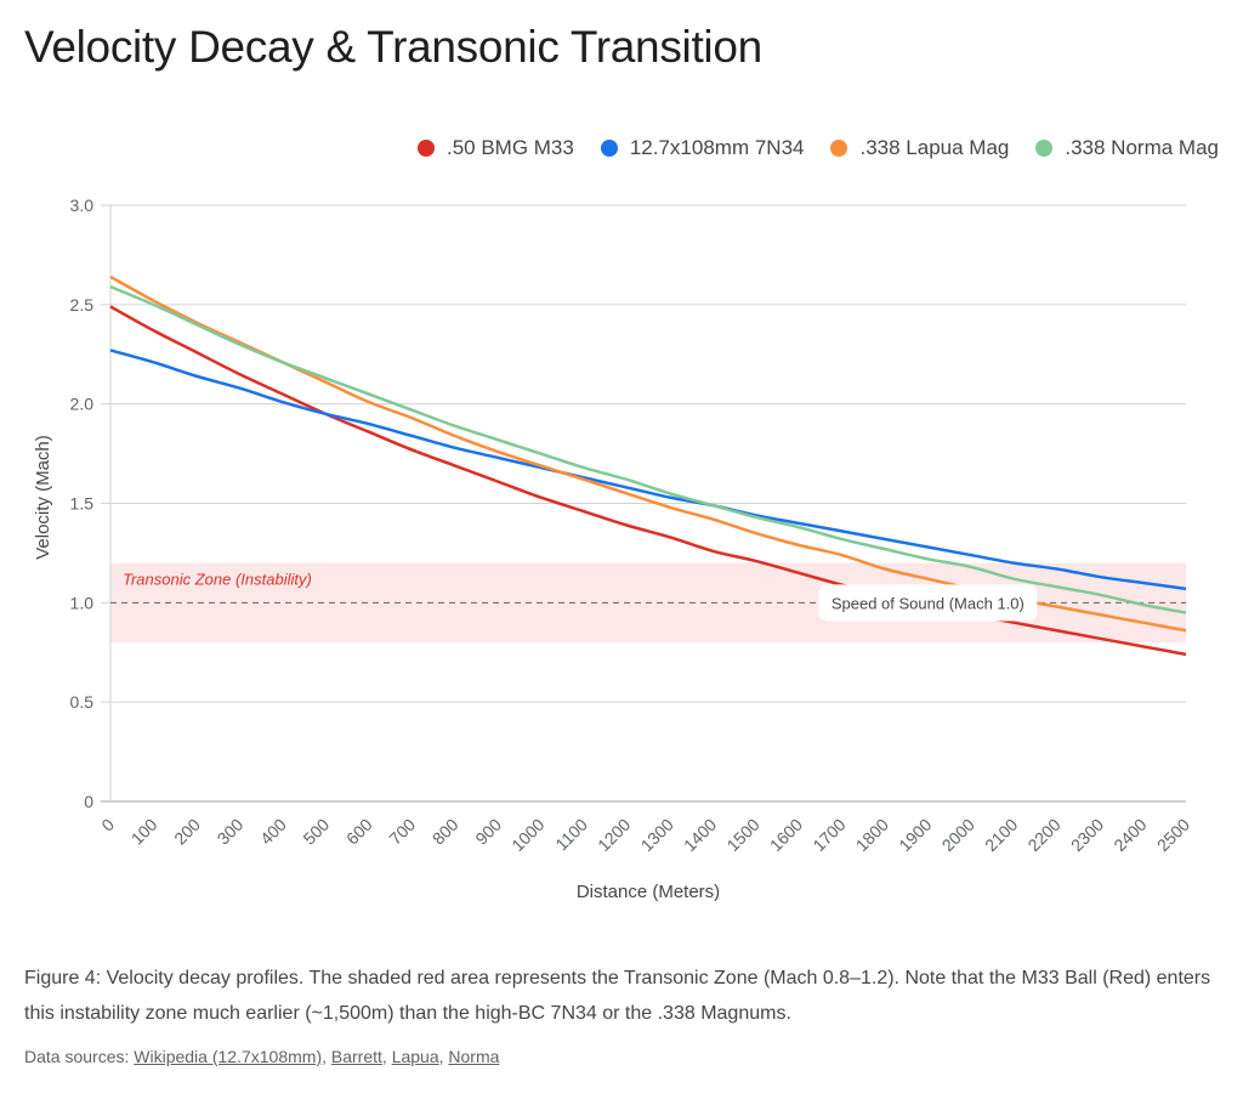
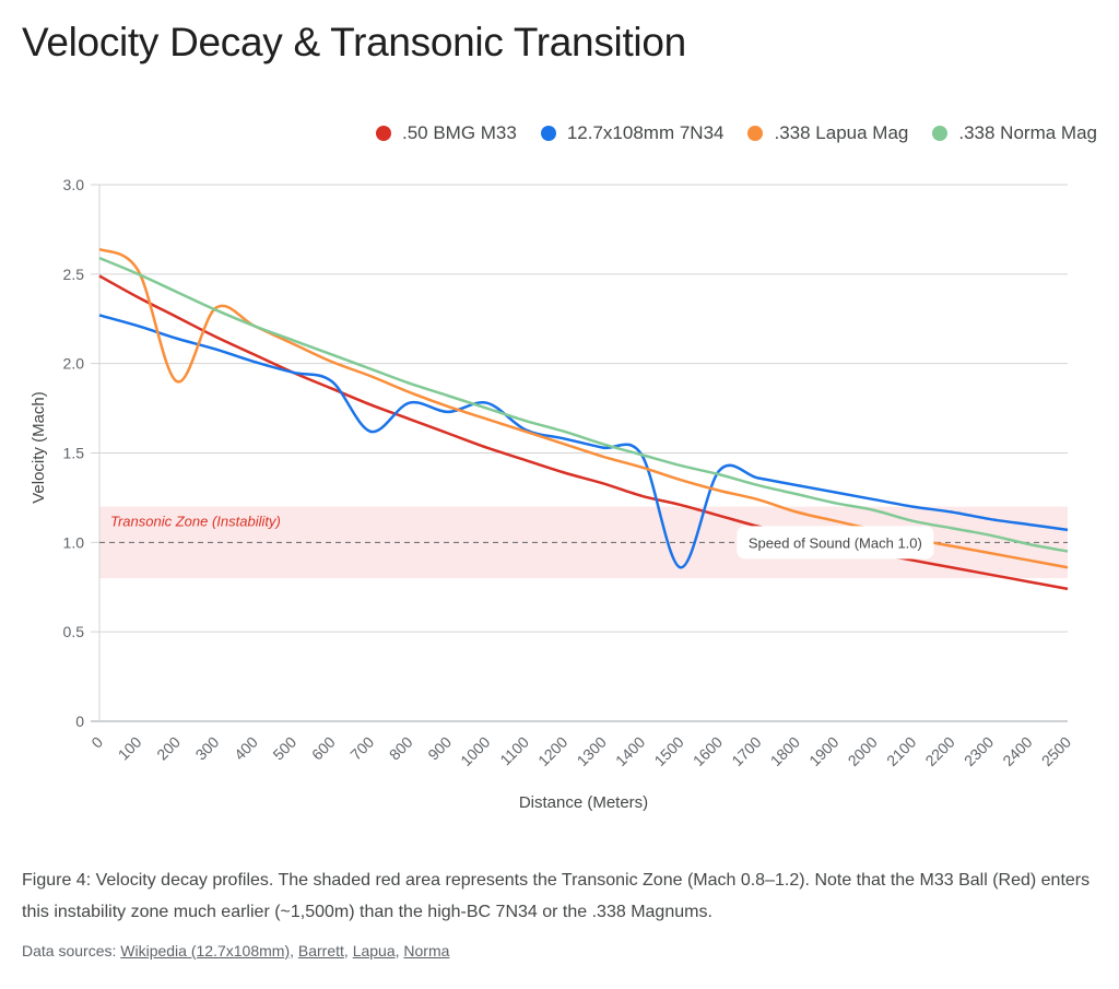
.338 Lapua Mag/200: 2.41 -> 1.90
12.7x108mm 7N34/700: 1.84 -> 1.62
12.7x108mm 7N34/1000: 1.68 -> 1.78
12.7x108mm 7N34/1500: 1.44 -> 0.86
